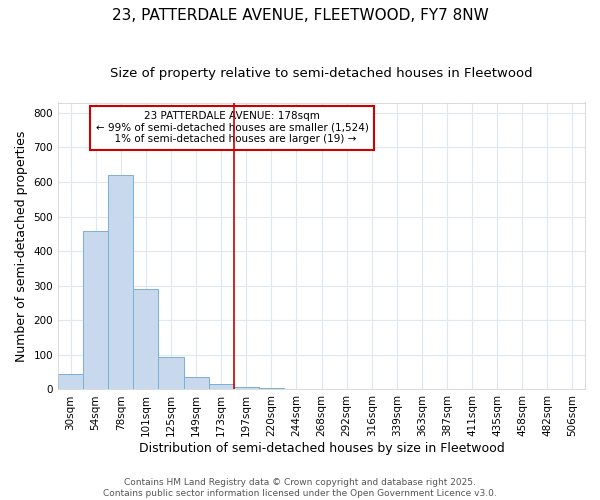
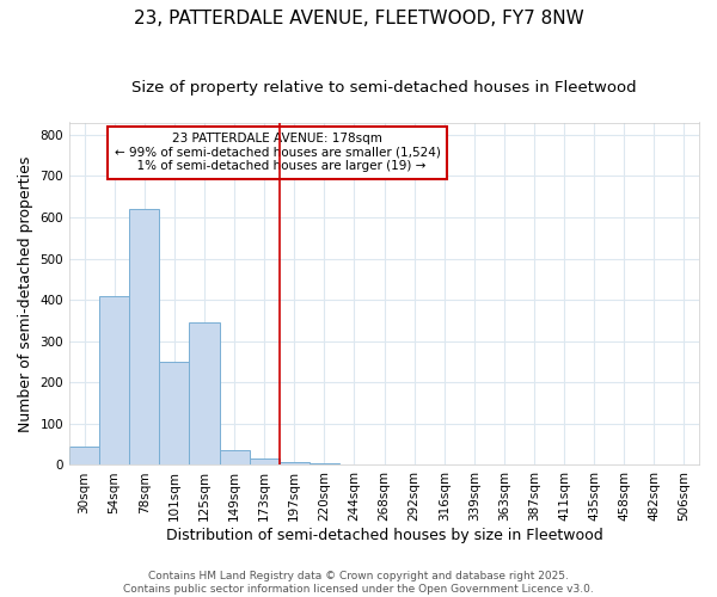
54sqm: 457 -> 410
101sqm: 290 -> 250
125sqm: 95 -> 345
